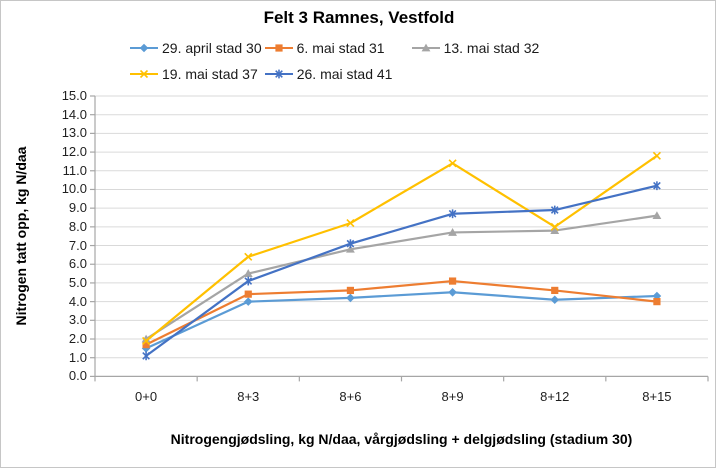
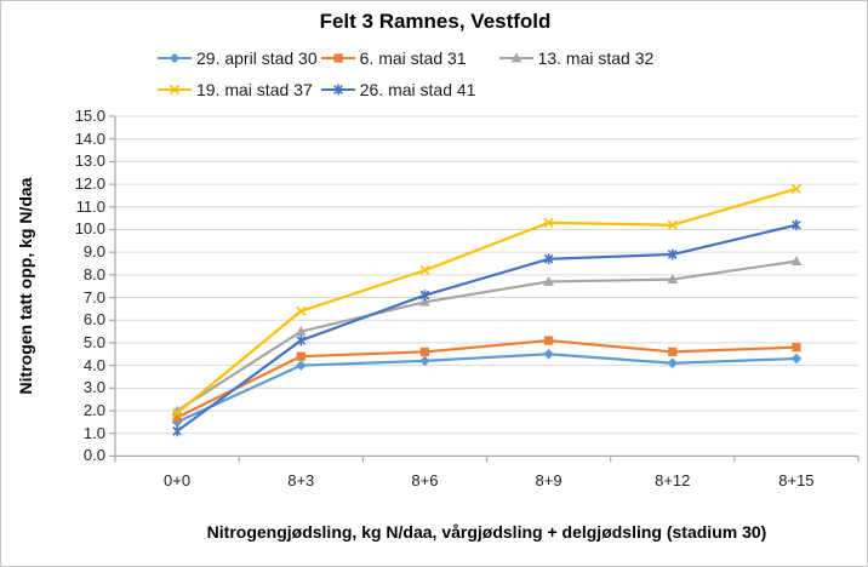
19. mai stad 37/8+9: 11.4 -> 10.3
19. mai stad 37/8+12: 8.0 -> 10.2
6. mai stad 31/8+15: 4.0 -> 4.8
